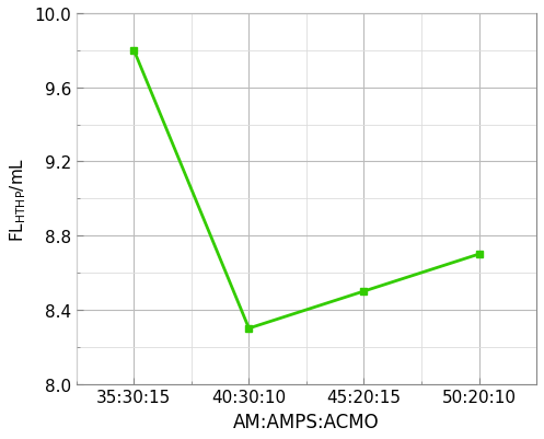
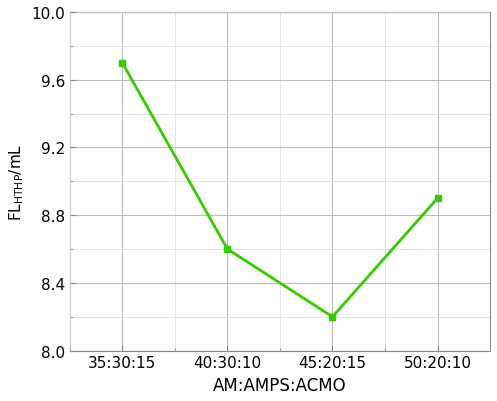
35:30:15: 9.8 -> 9.7
40:30:10: 8.3 -> 8.6
45:20:15: 8.5 -> 8.2
50:20:10: 8.7 -> 8.9
